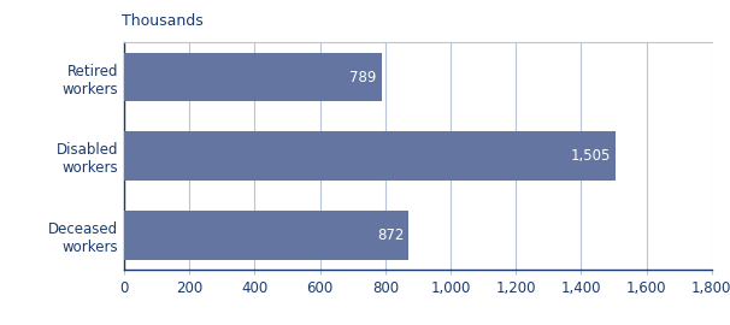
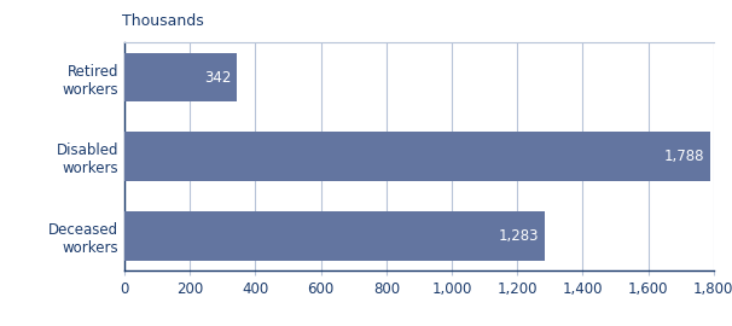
Retired workers: 789 -> 342
Disabled workers: 1,505 -> 1,788
Deceased workers: 872 -> 1,283
